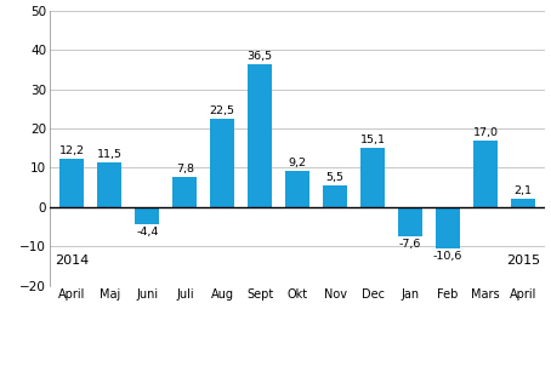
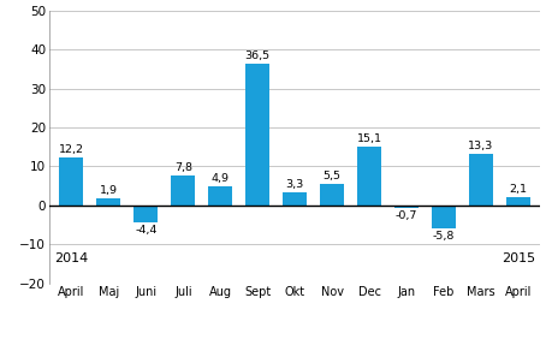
Maj: 11,5 -> 1,9
Aug: 22,5 -> 4,9
Okt: 9,2 -> 3,3
Jan: -7,6 -> -0,7
Feb: -10,6 -> -5,8
Mars: 17,0 -> 13,3
